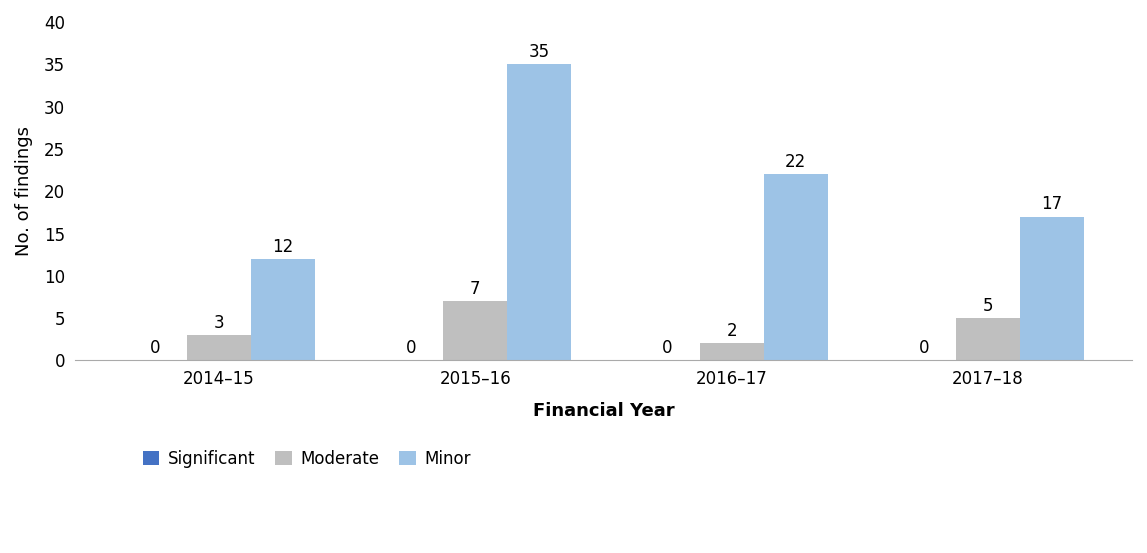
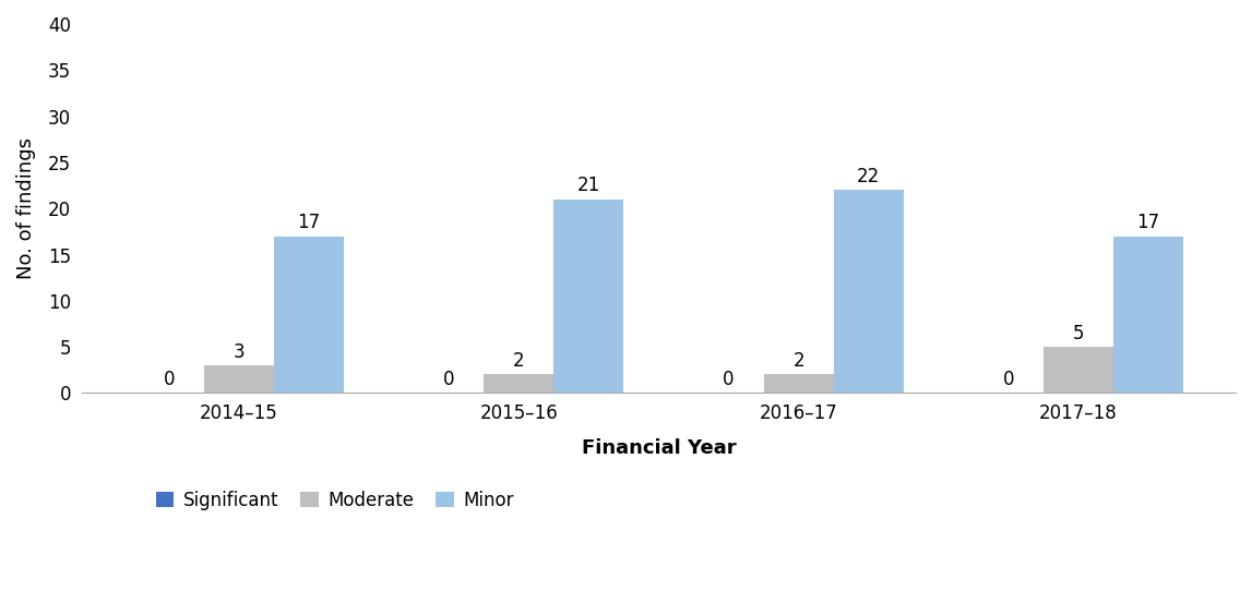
Minor/2014–15: 12 -> 17
Moderate/2015–16: 7 -> 2
Minor/2015–16: 35 -> 21
